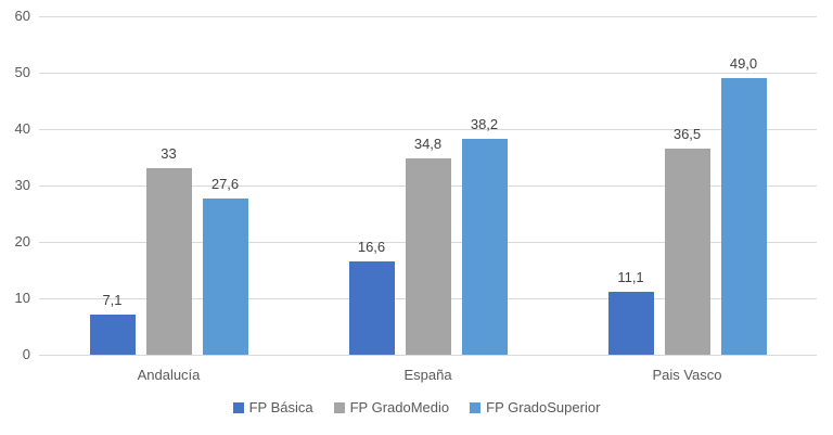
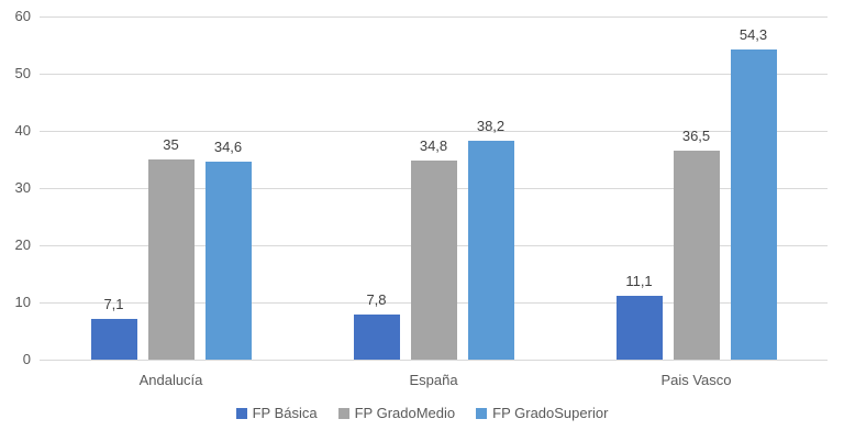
FP GradoMedio/Andalucía: 33 -> 35
FP GradoSuperior/Andalucía: 27,6 -> 34,6
FP Básica/España: 16,6 -> 7,8
FP GradoSuperior/Pais Vasco: 49,0 -> 54,3
